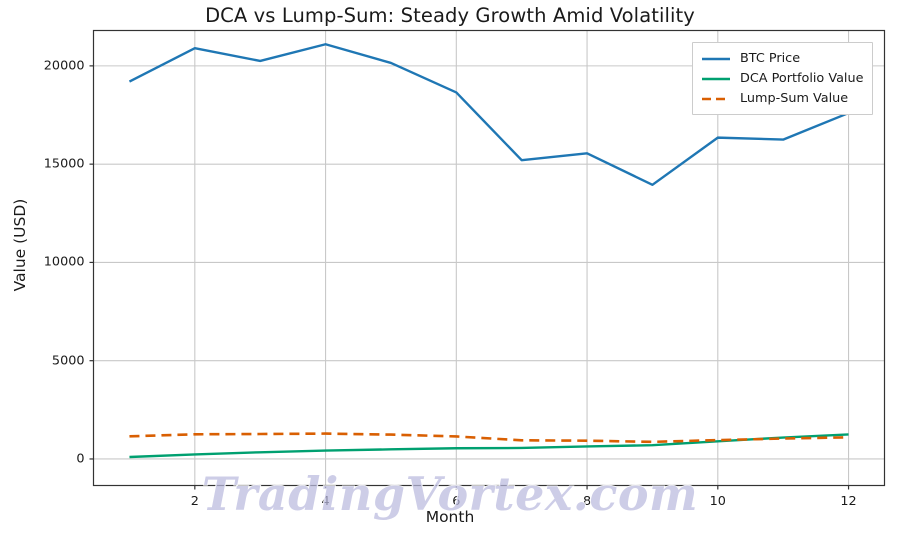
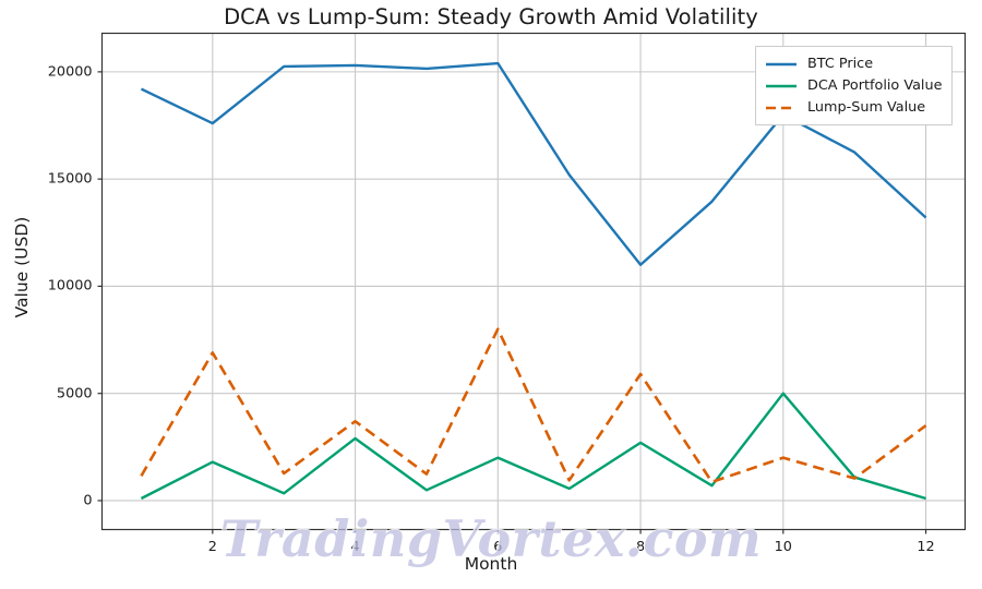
BTC Price/2: 20900 -> 17600
DCA Portfolio Value/2: 200 -> 1800
Lump-Sum Value/2: 1300 -> 6900
BTC Price/4: 21100 -> 20300
DCA Portfolio Value/4: 400 -> 2900
Lump-Sum Value/4: 1300 -> 3700
BTC Price/6: 18600 -> 20400
DCA Portfolio Value/6: 500 -> 2000
Lump-Sum Value/6: 1100 -> 8000
BTC Price/8: 15600 -> 11000
DCA Portfolio Value/8: 600 -> 2700
Lump-Sum Value/8: 900 -> 5900
BTC Price/10: 16400 -> 18000
DCA Portfolio Value/10: 900 -> 5000
Lump-Sum Value/10: 1000 -> 2000
BTC Price/12: 17600 -> 13200
DCA Portfolio Value/12: 1200 -> 100
Lump-Sum Value/12: 1100 -> 3500
